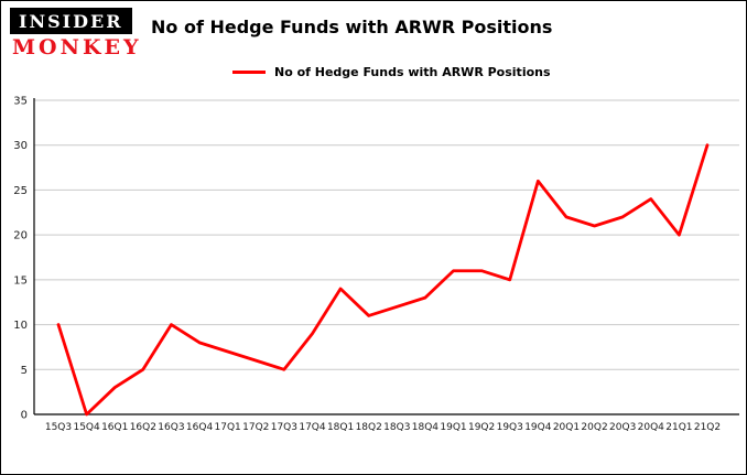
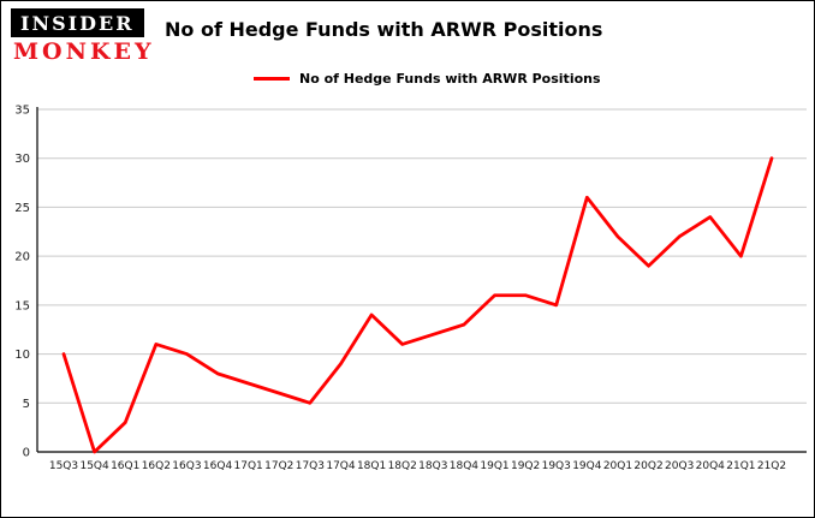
16Q2: 5 -> 11
20Q2: 21 -> 19
